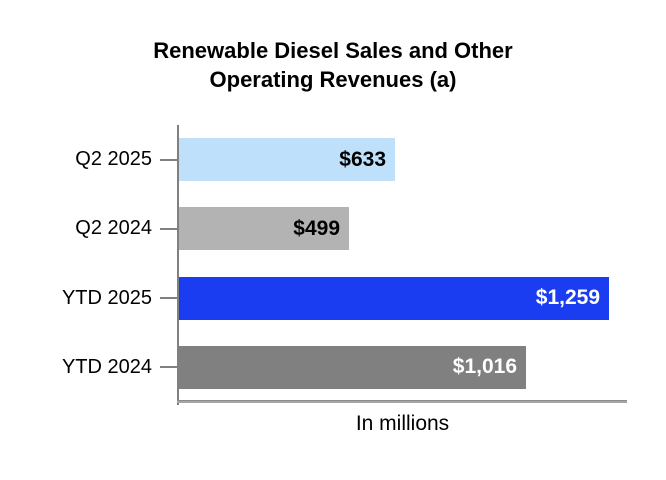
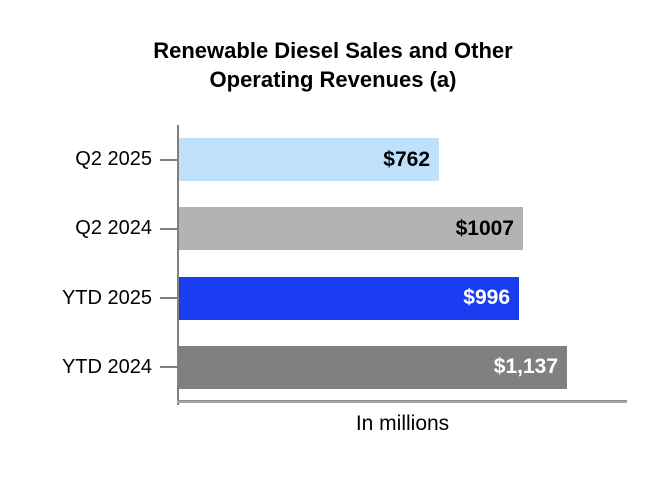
Q2 2025: $633 -> $762
Q2 2024: $499 -> $1007
YTD 2025: $1,259 -> $996
YTD 2024: $1,016 -> $1,137
